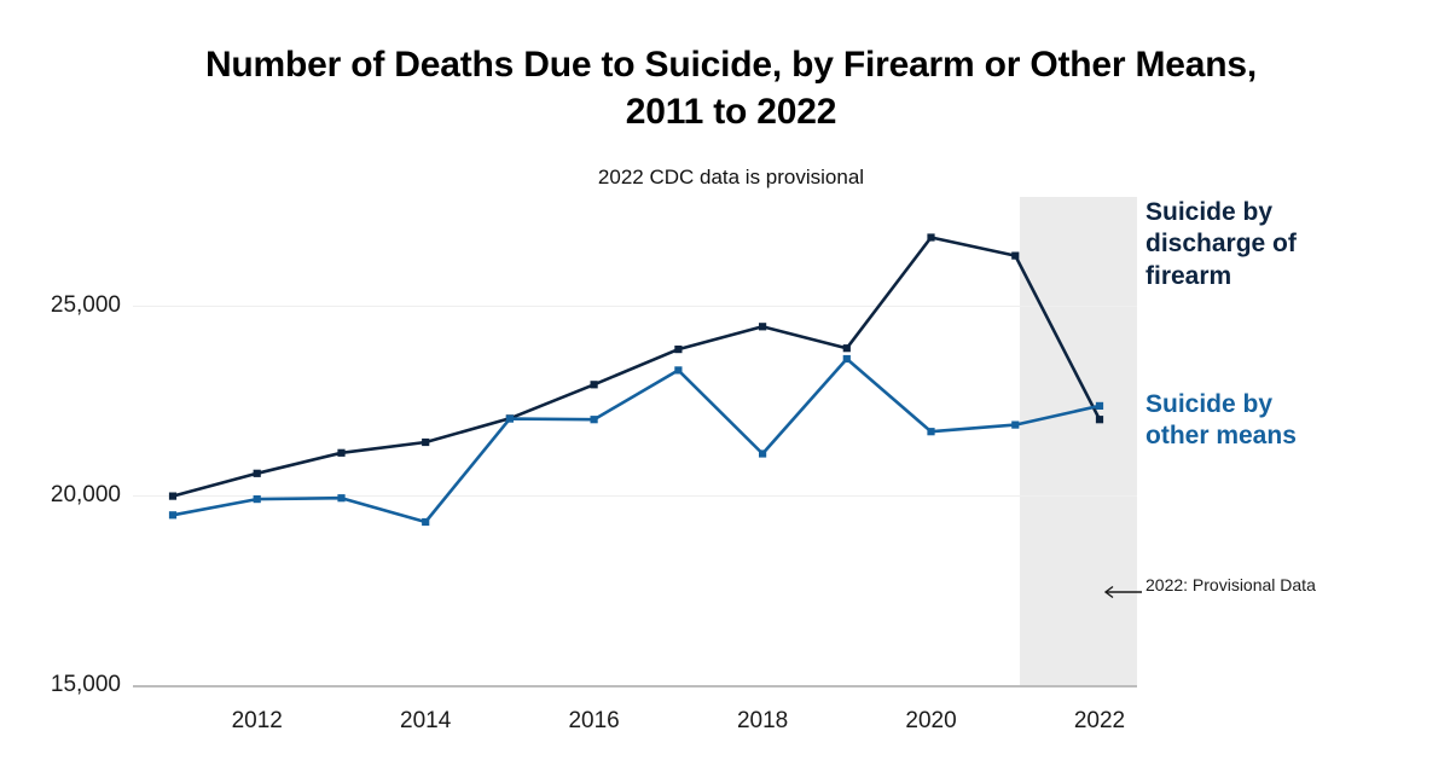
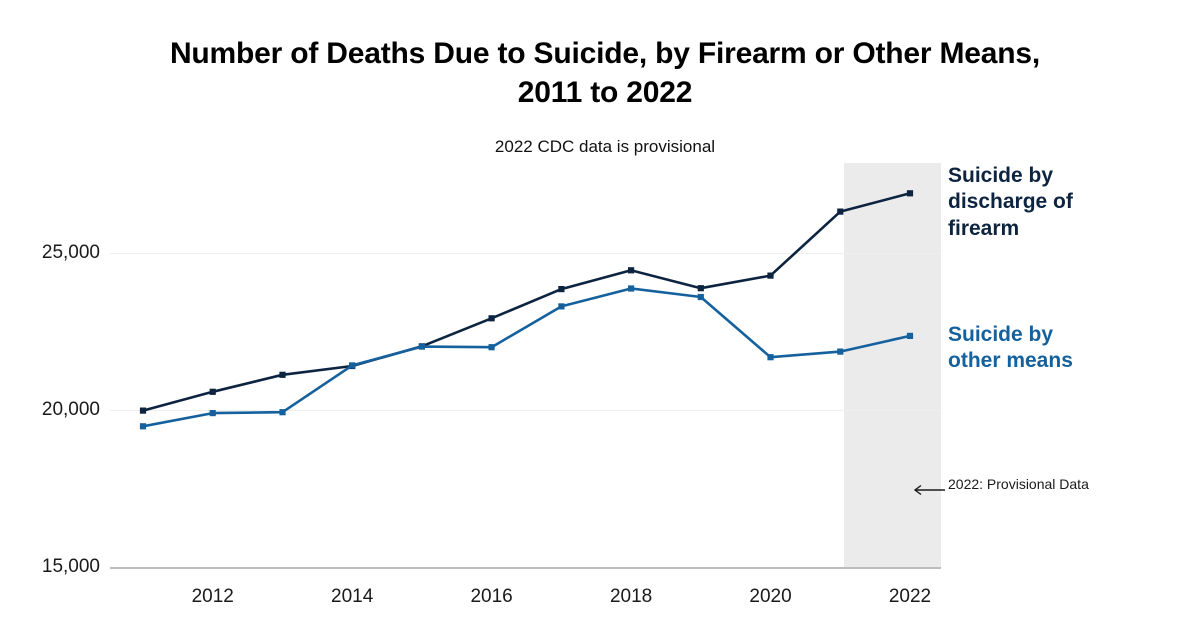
Suicide by other means/2014: 19300 -> 21400
Suicide by other means/2018: 21100 -> 23900
Suicide by discharge of firearm/2020: 26800 -> 24300
Suicide by discharge of firearm/2022: 22000 -> 26900
